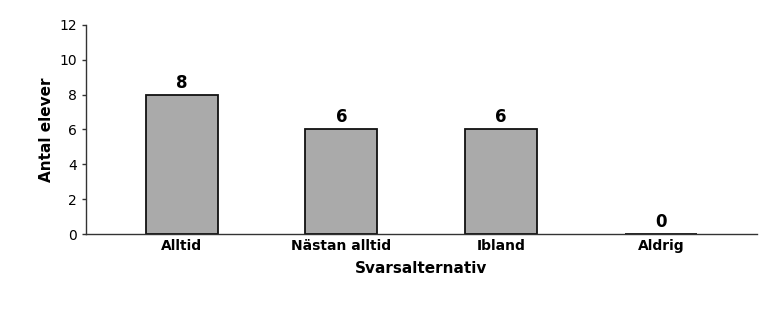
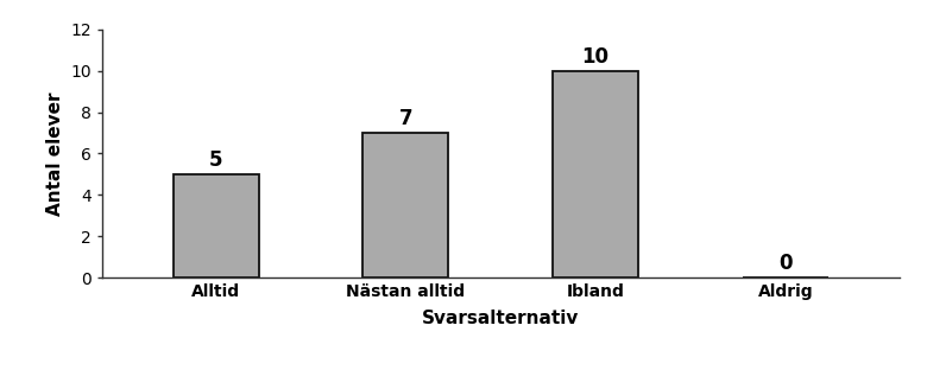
Alltid: 8 -> 5
Nästan alltid: 6 -> 7
Ibland: 6 -> 10
